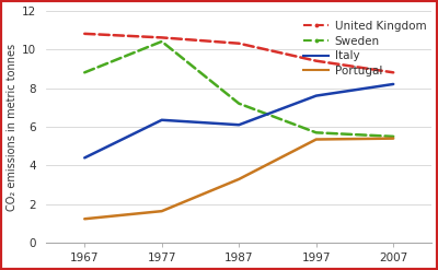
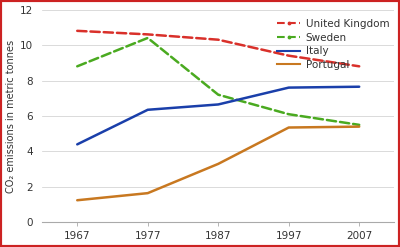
Italy/1987: 6.1 -> 6.7
Sweden/1997: 5.7 -> 6.1
Italy/2007: 8.2 -> 7.7
